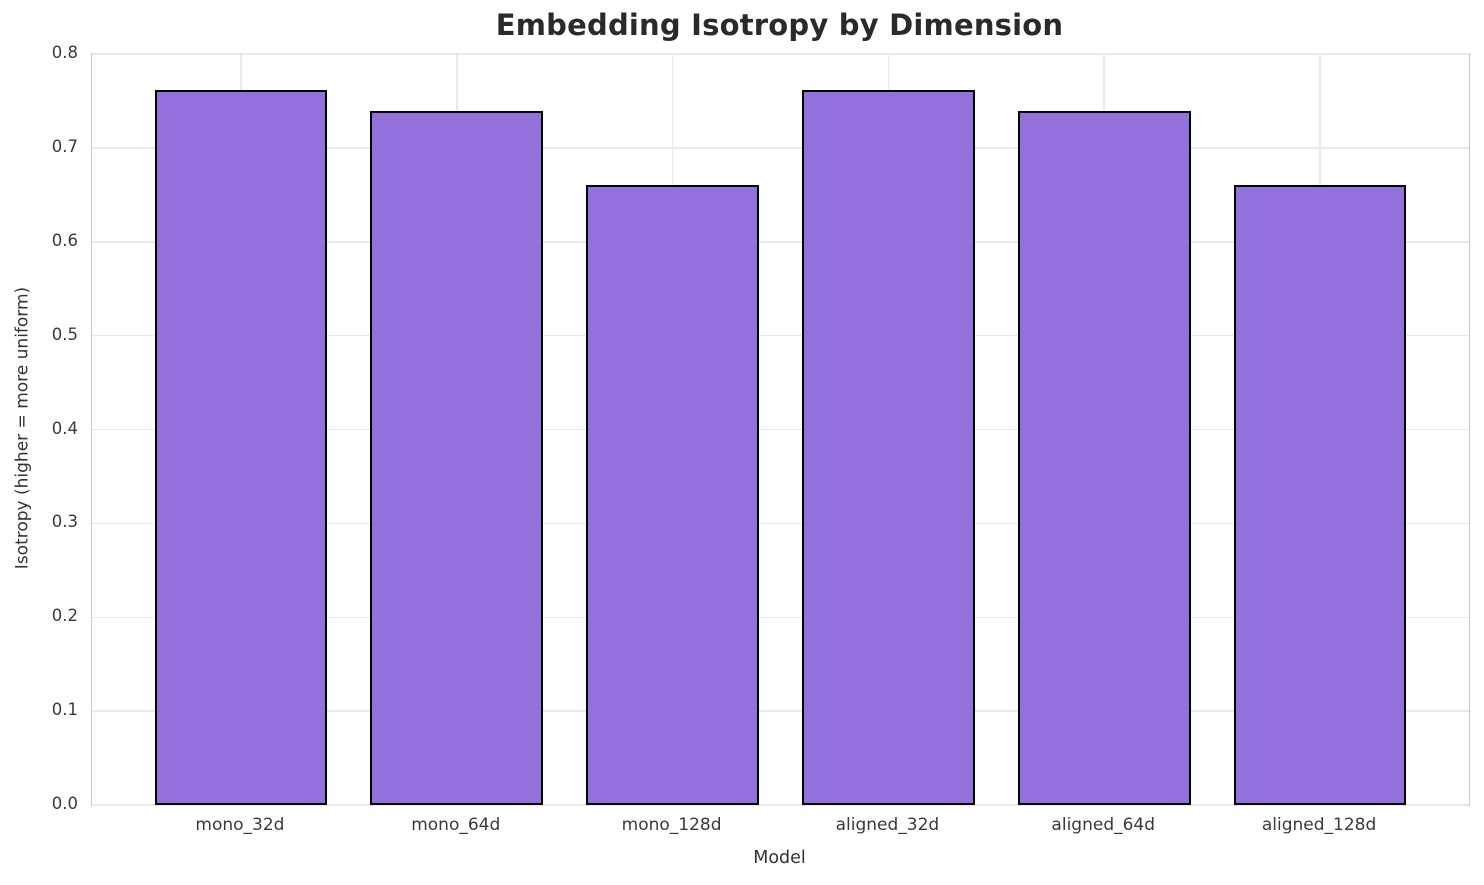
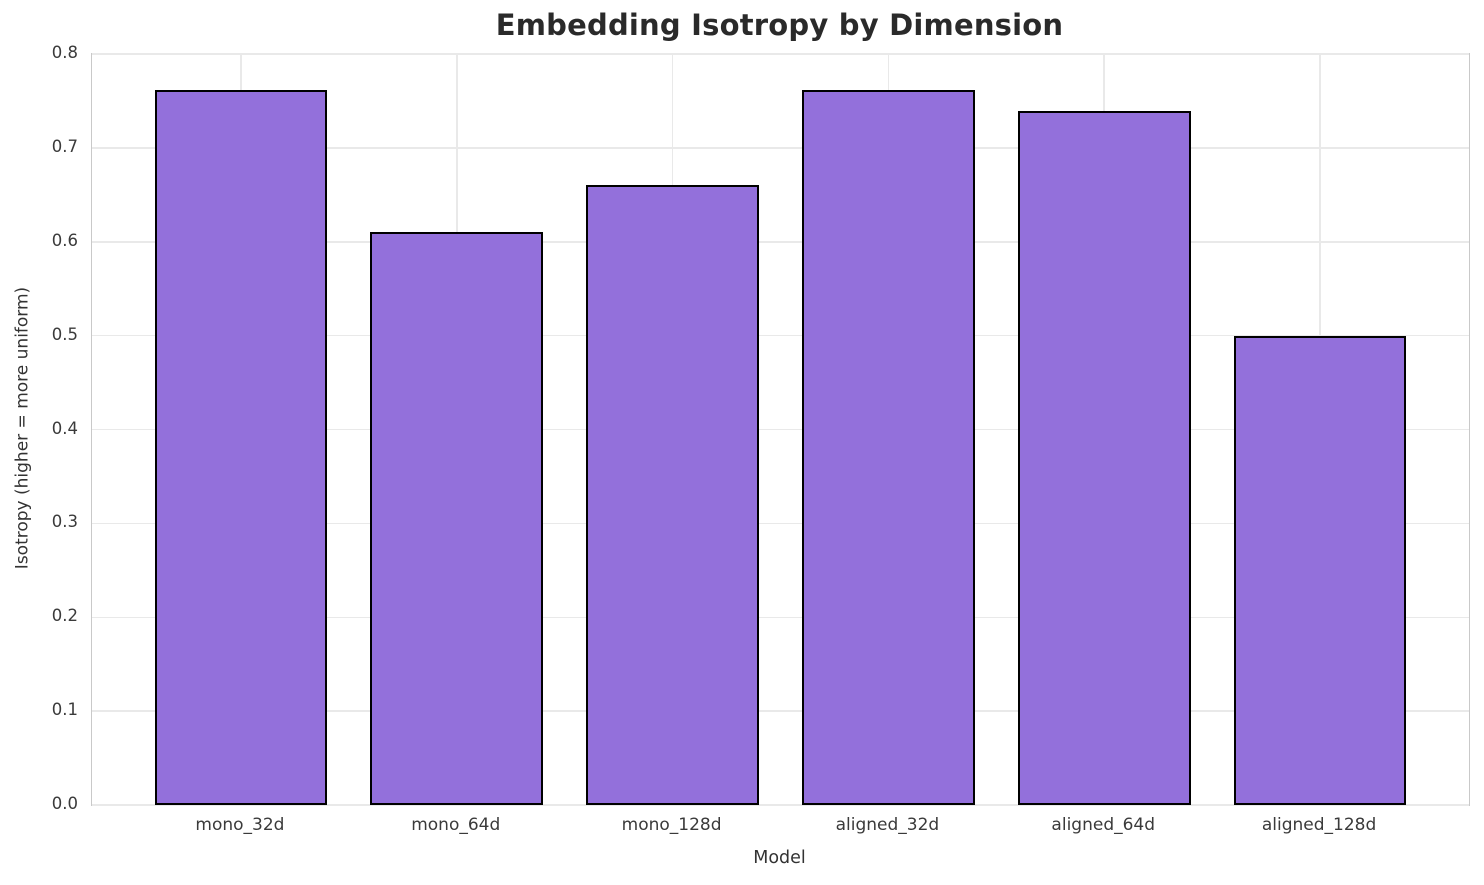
mono_64d: 0.74 -> 0.61
aligned_128d: 0.66 -> 0.50
